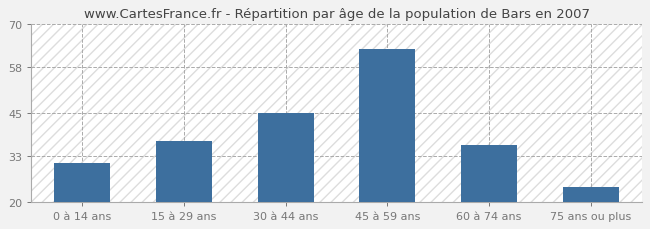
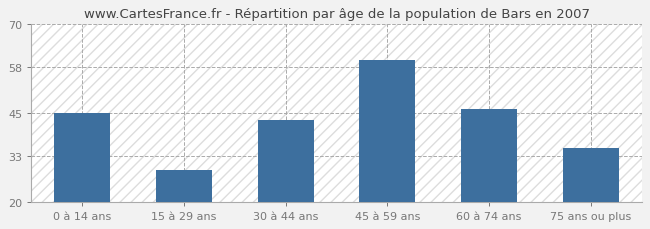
0 à 14 ans: 31 -> 45
15 à 29 ans: 37 -> 29
30 à 44 ans: 45 -> 43
45 à 59 ans: 63 -> 60
60 à 74 ans: 36 -> 46
75 ans ou plus: 24 -> 35
